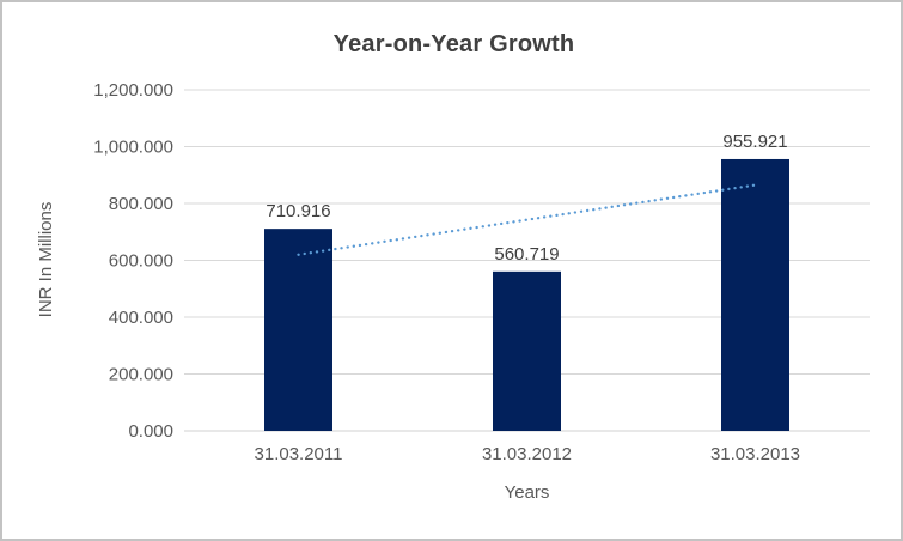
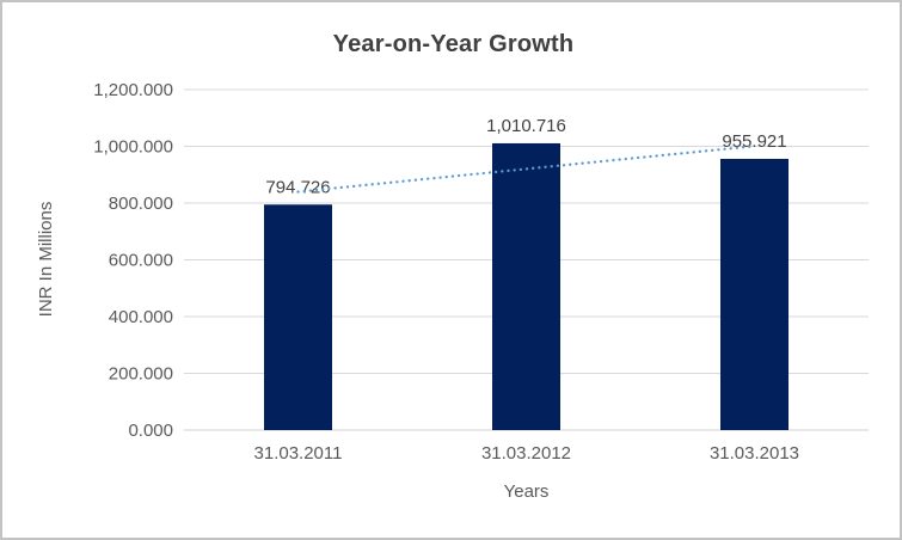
31.03.2011: 710.916 -> 794.726
31.03.2012: 560.719 -> 1,010.716
